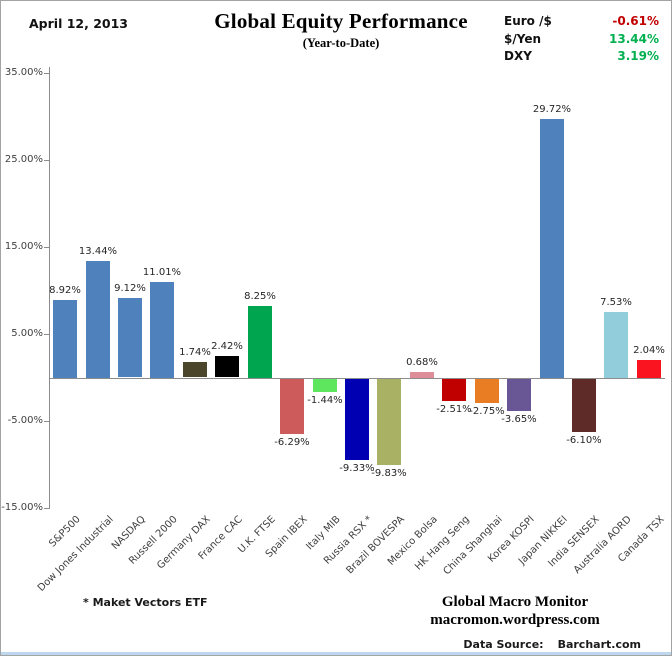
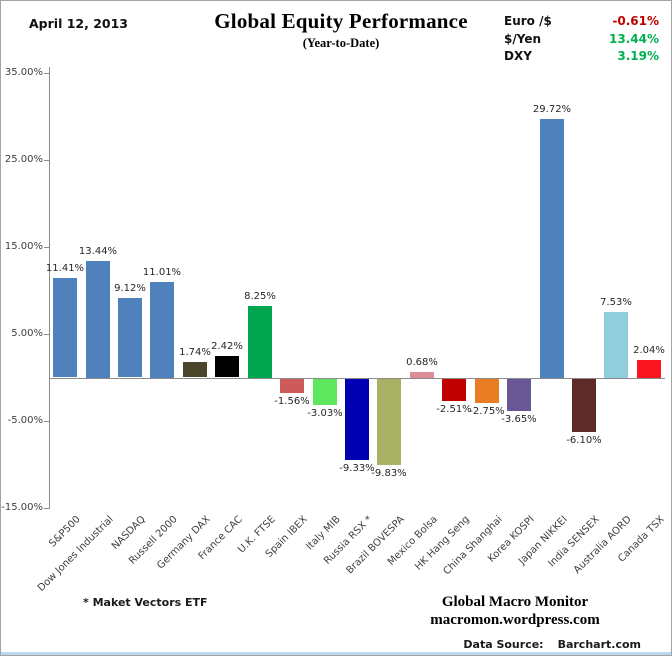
S&P500: 8.92% -> 11.41%
Spain IBEX: -6.29% -> -1.56%
Italy MIB: -1.44% -> -3.03%
